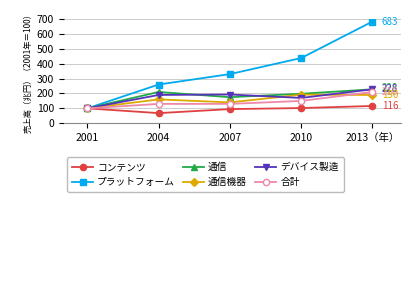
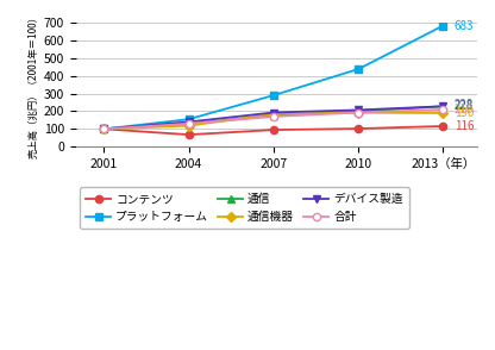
プラットフォーム/2004: 260 -> 160
通信/2004: 210 -> 130
通信機器/2004: 160 -> 120
デバイス製造/2004: 190 -> 140
プラットフォーム/2007: 330 -> 290
通信機器/2007: 140 -> 180
合計/2007: 130 -> 170
デバイス製造/2010: 170 -> 210
合計/2010: 150 -> 190
